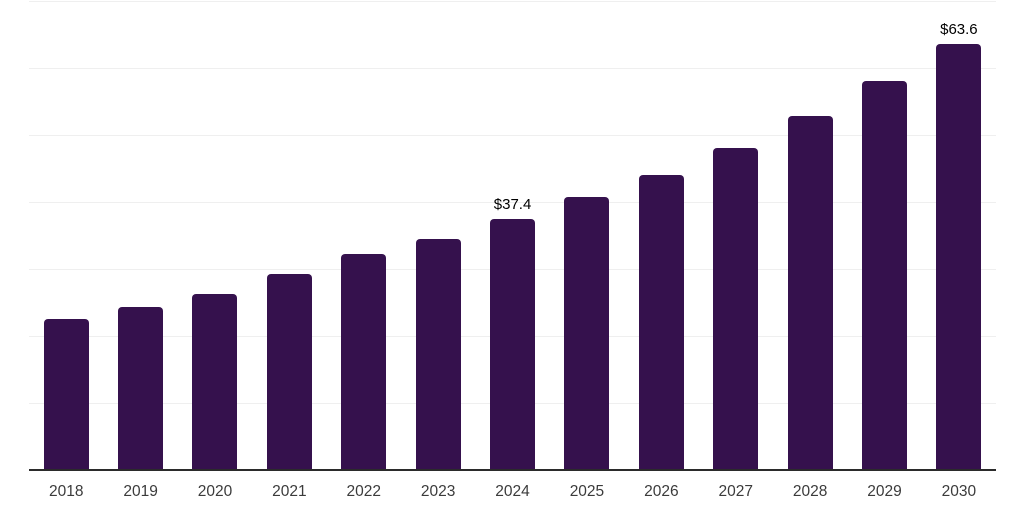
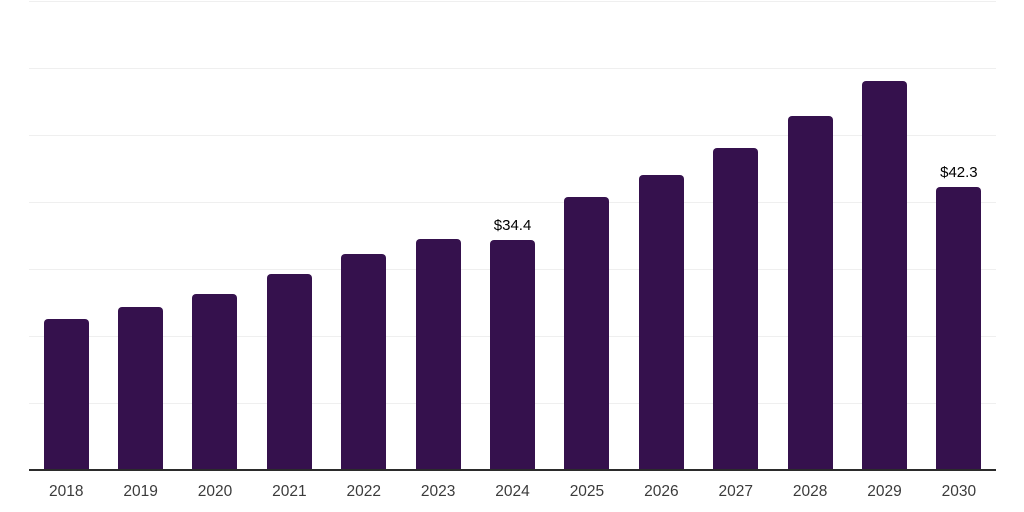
2024: $37.4 -> $34.4
2030: $63.6 -> $42.3
